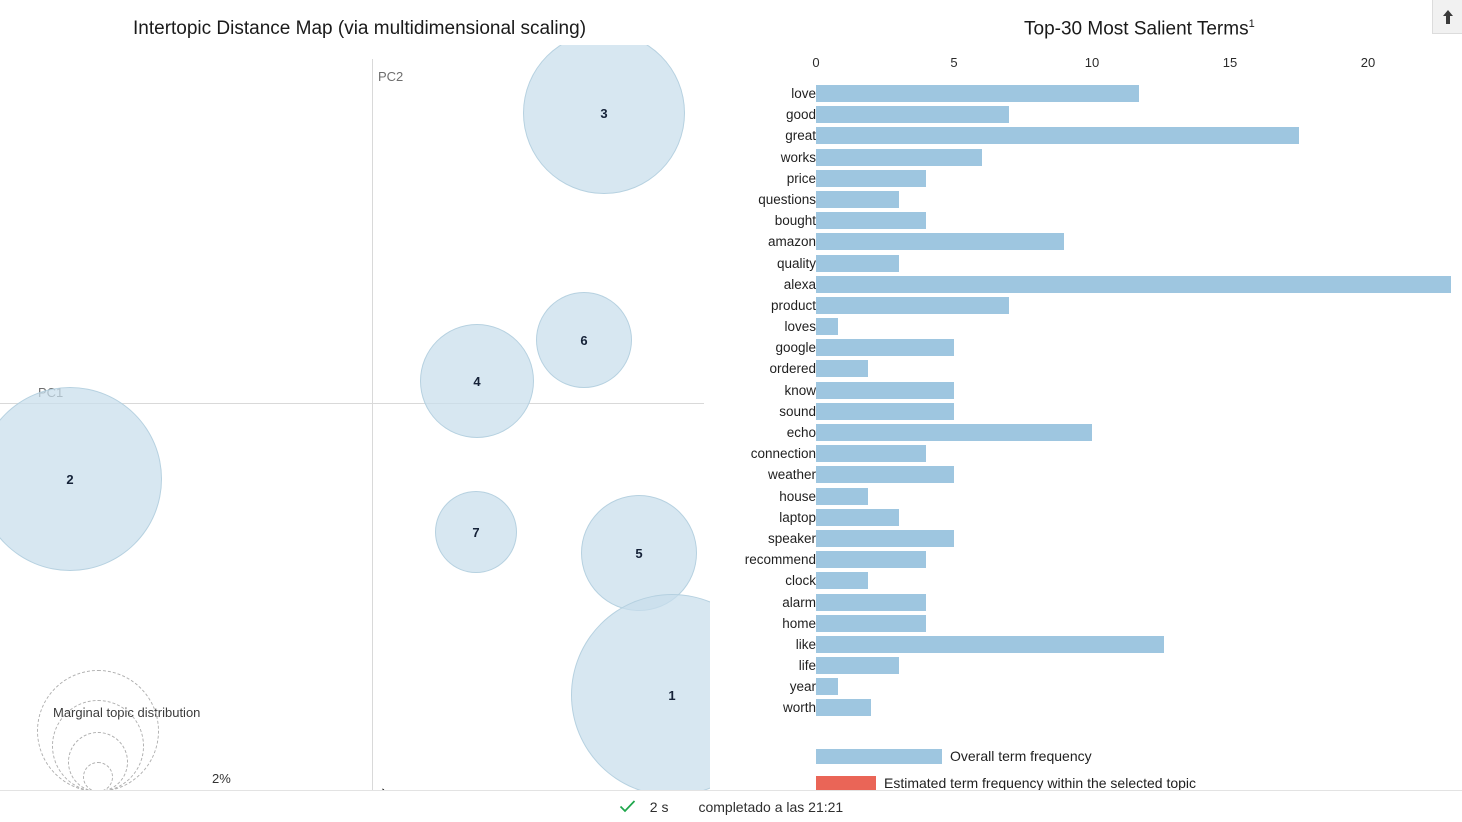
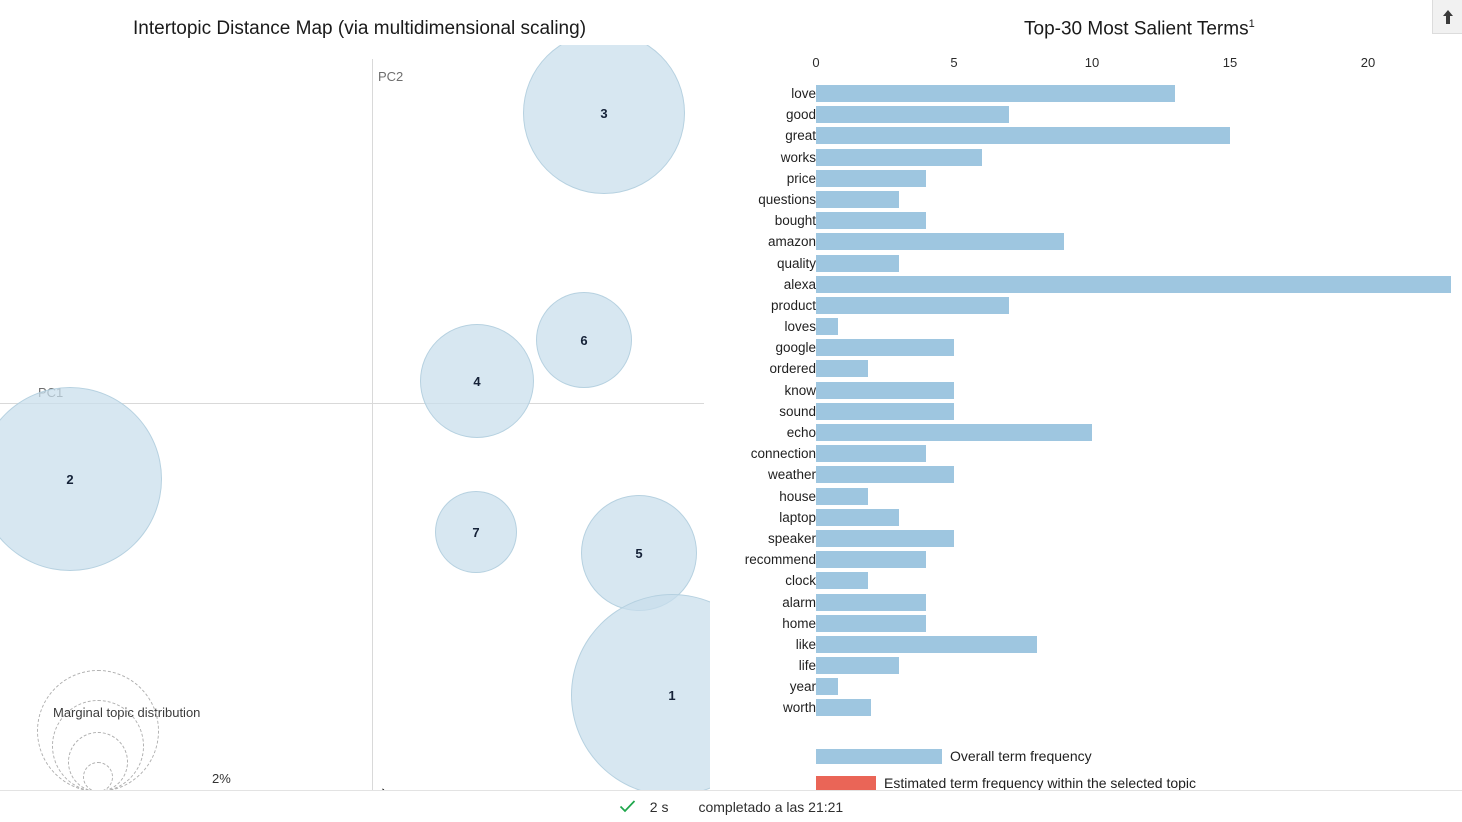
love: 11.7 -> 13.0
great: 17.5 -> 15.0
like: 12.6 -> 8.0
